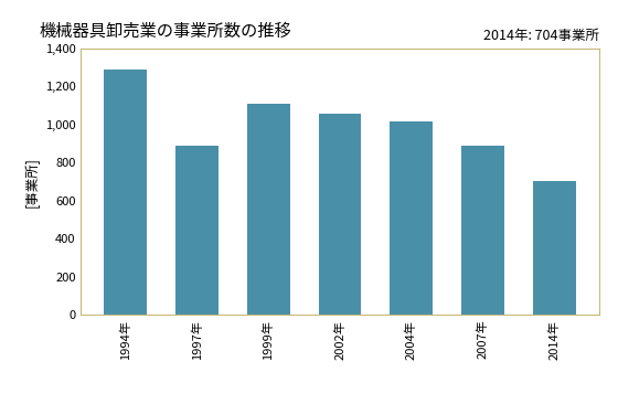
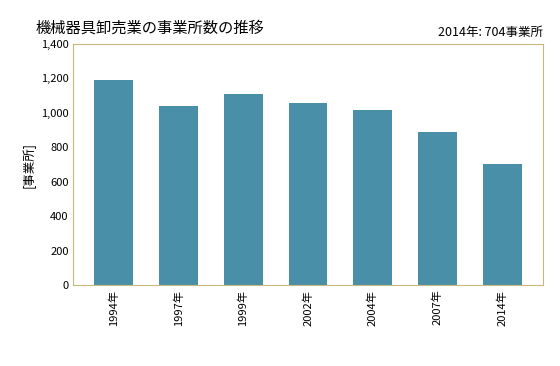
1994年: 1,290 -> 1,190
1997年: 890 -> 1,040
